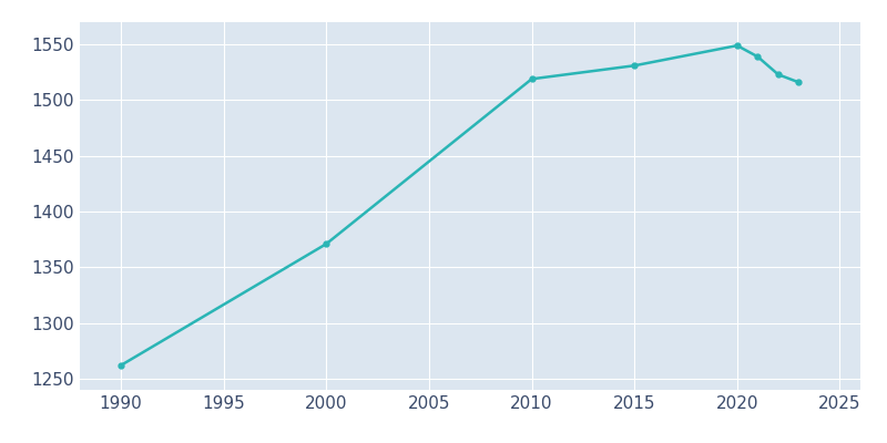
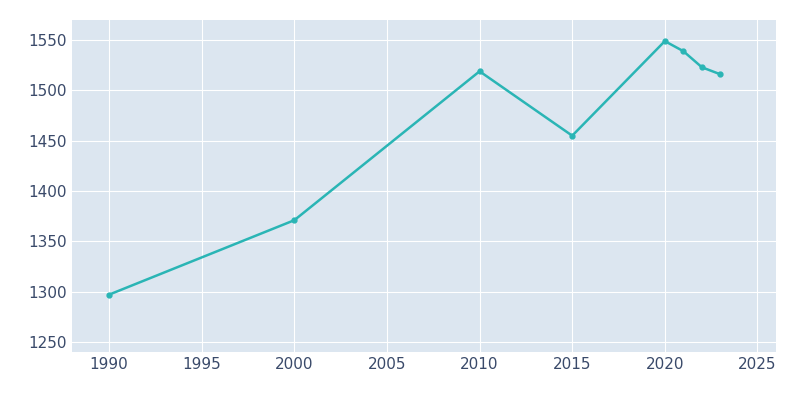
1990: 1262 -> 1297
2015: 1531 -> 1455
